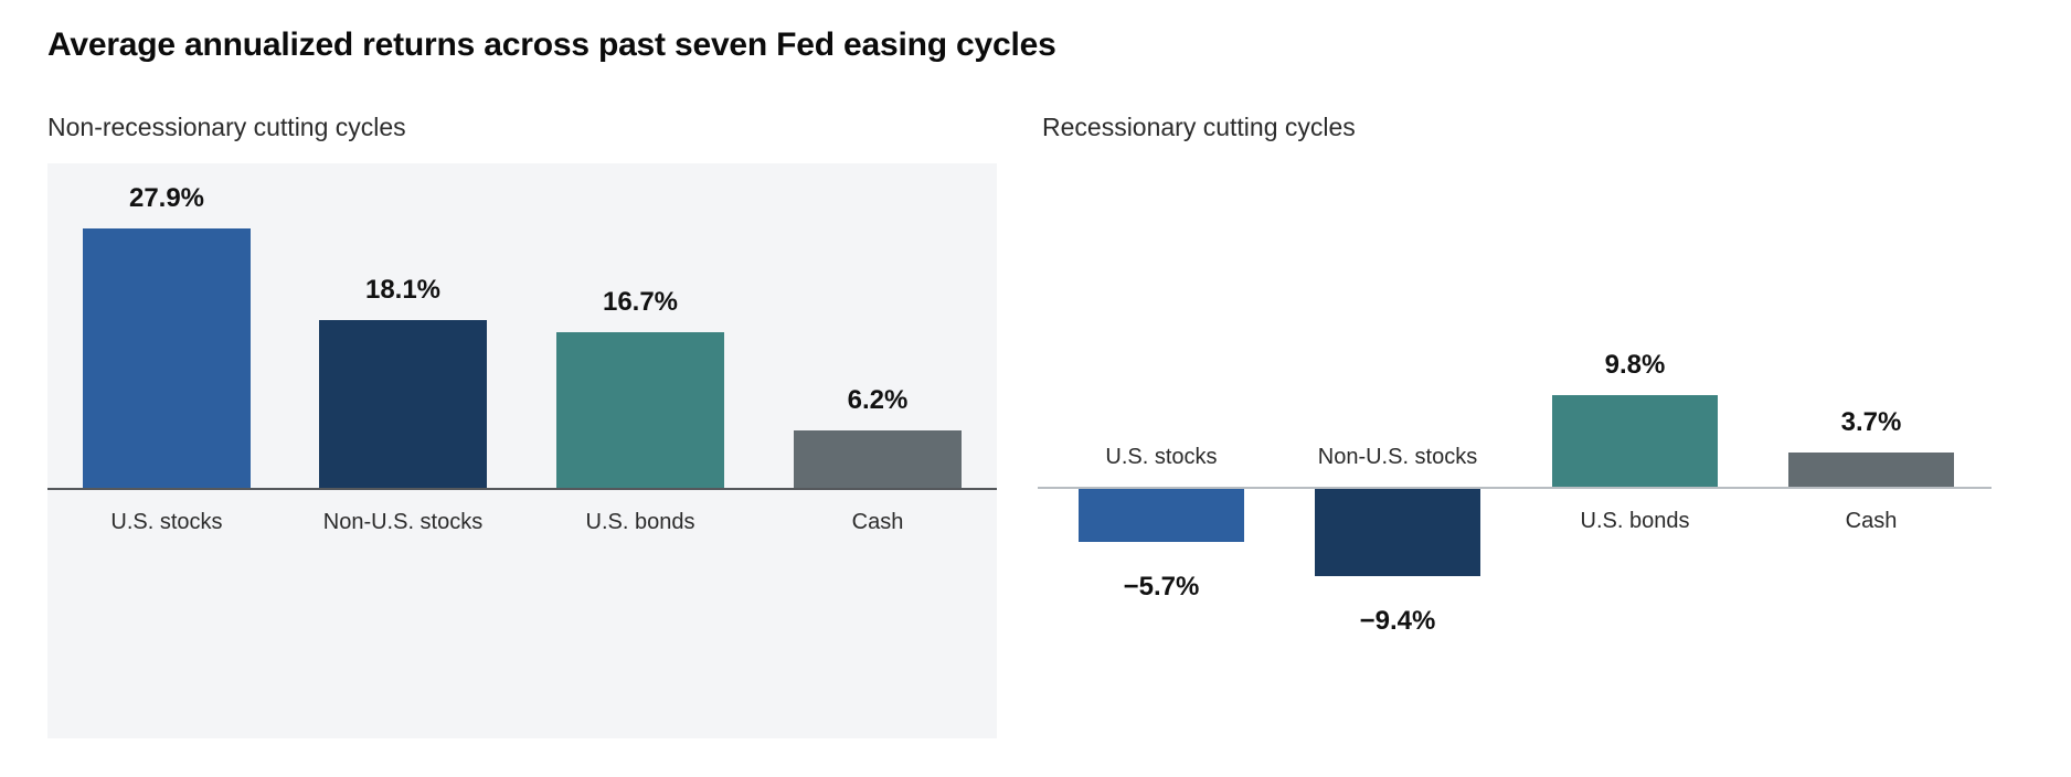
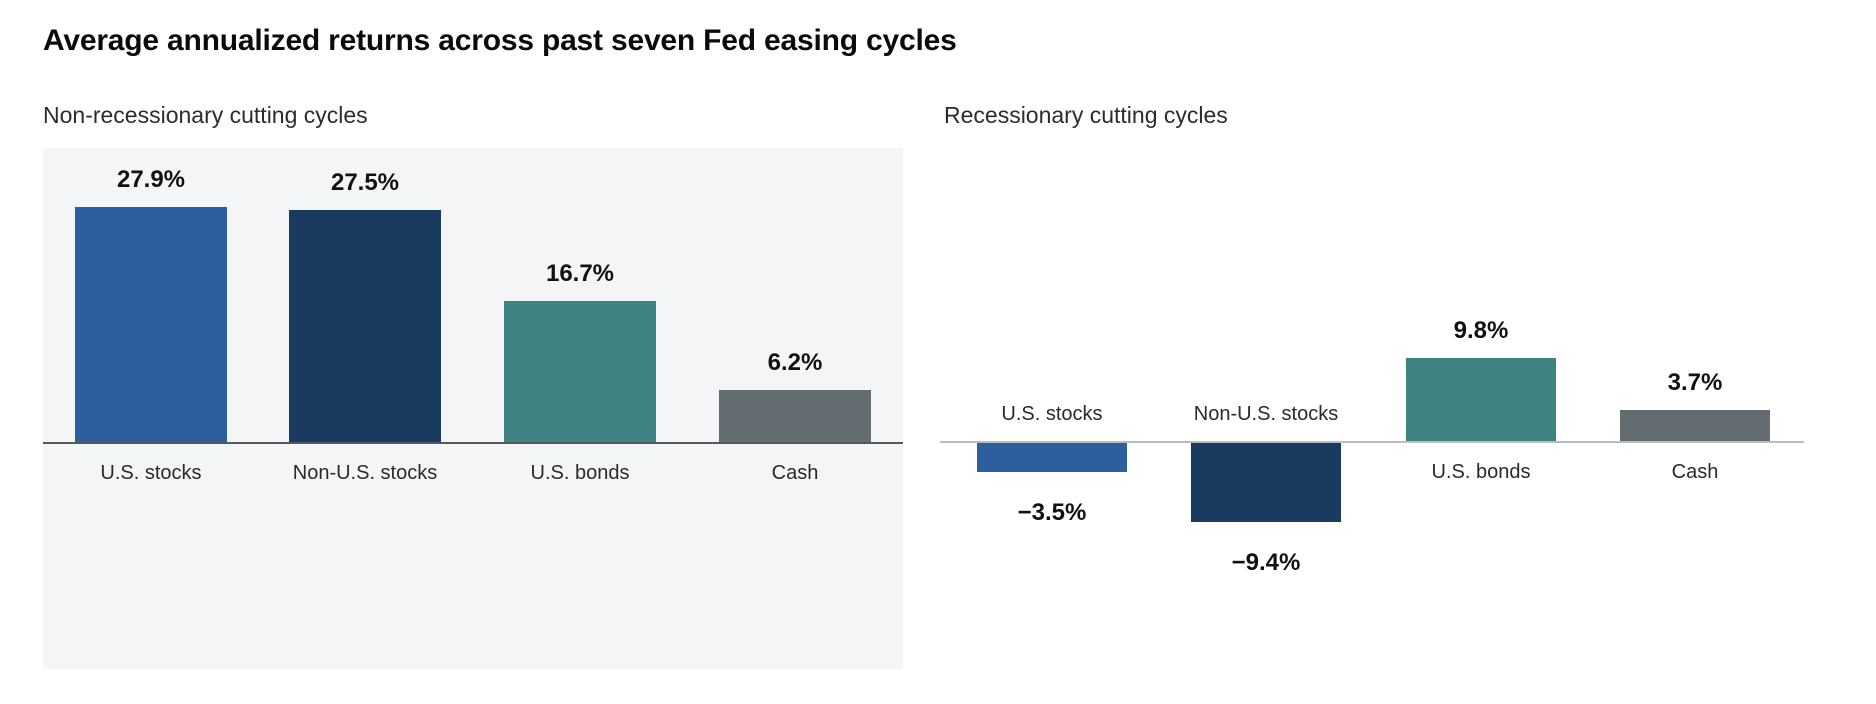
Non-recessionary cutting cycles/Non-U.S. stocks: 18.1% -> 27.5%
Recessionary cutting cycles/U.S. stocks: −5.7% -> −3.5%
